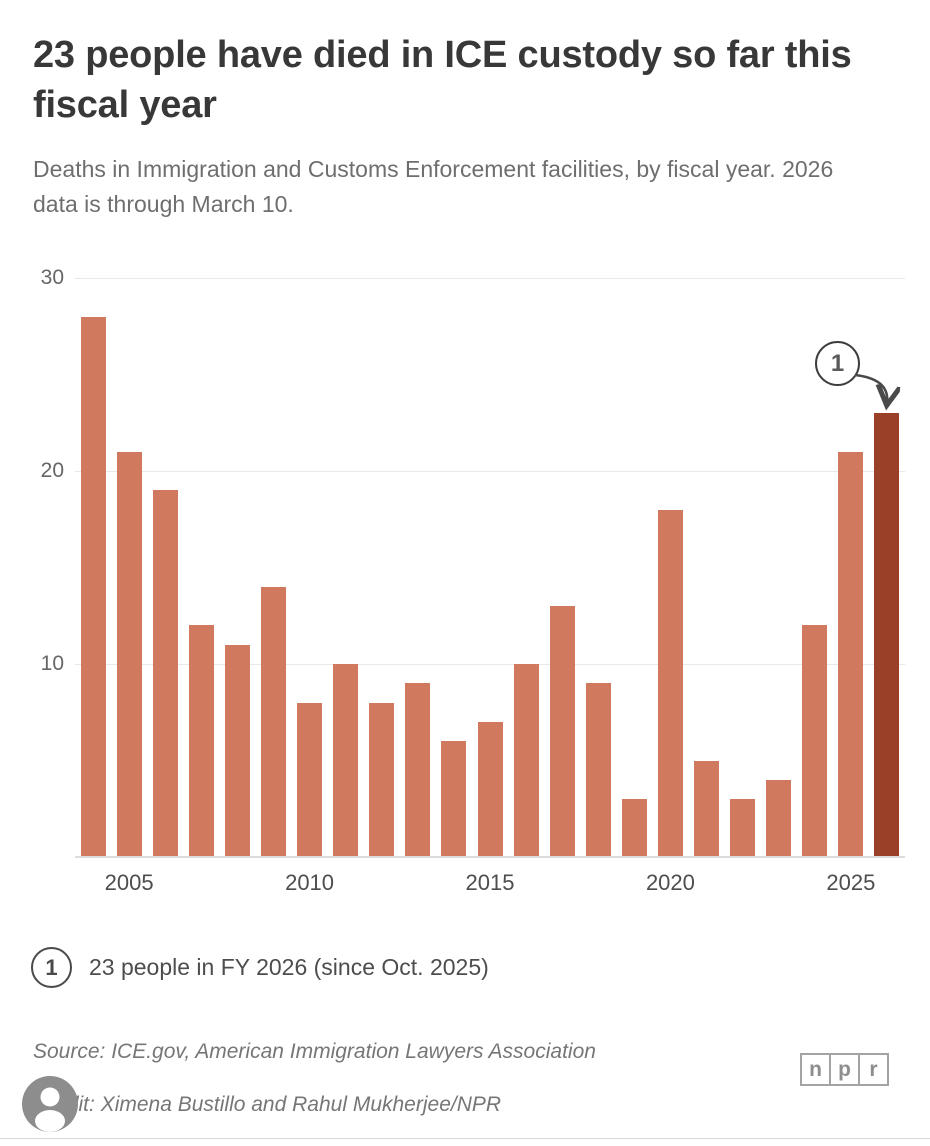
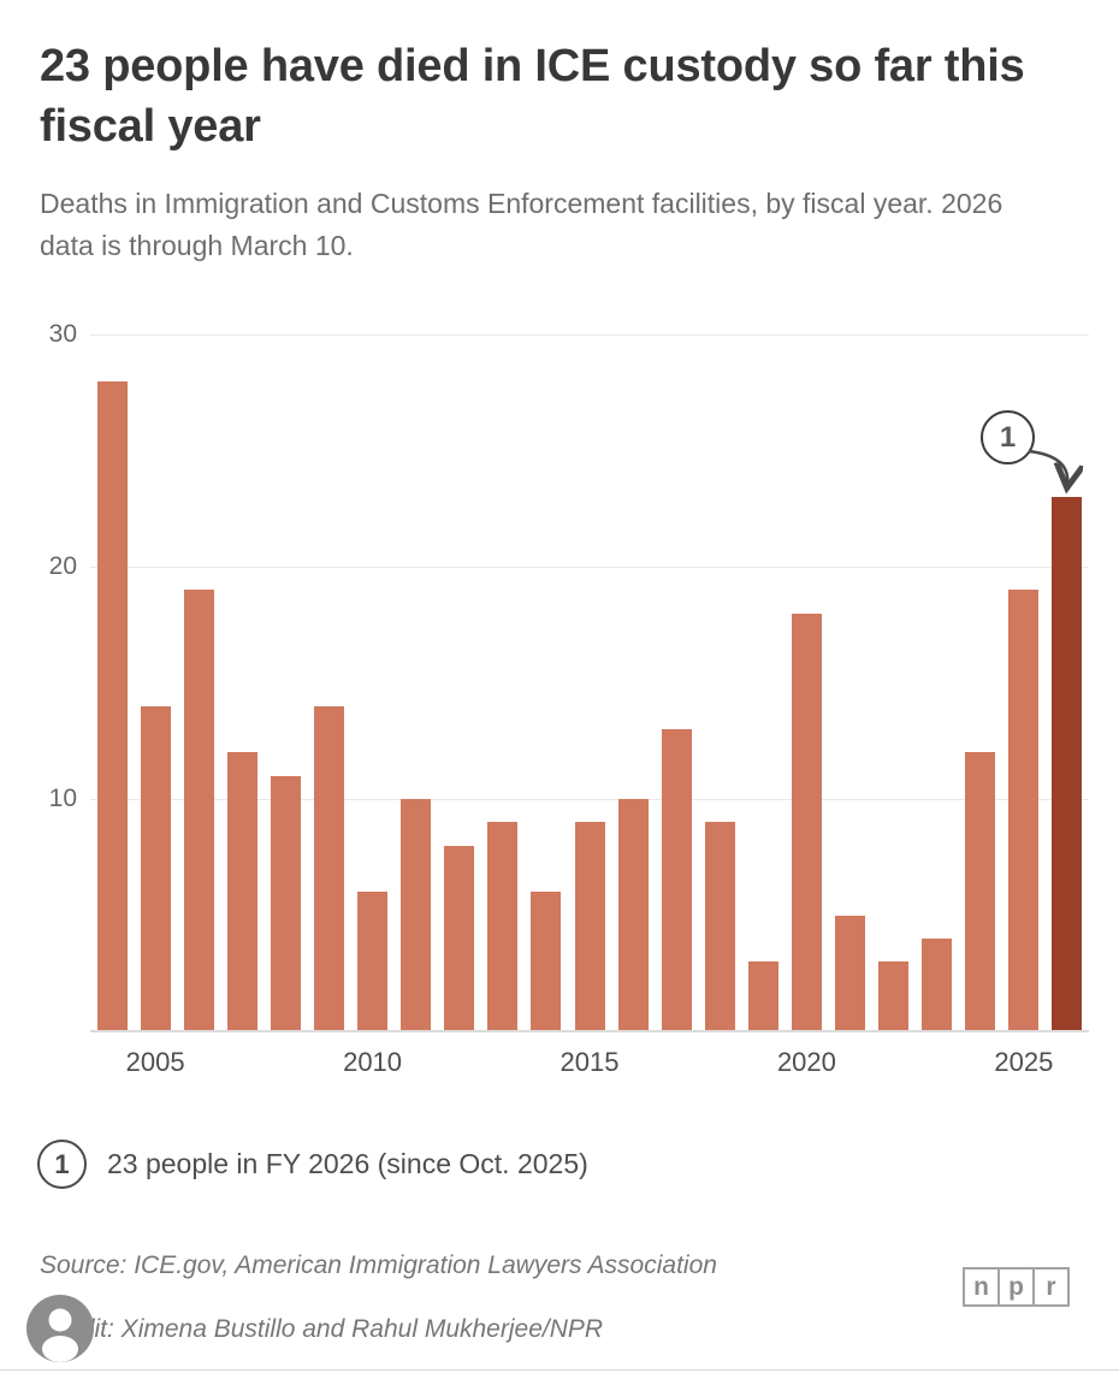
2005: 21 -> 14
2010: 8 -> 6
2015: 7 -> 9
2025: 21 -> 19
